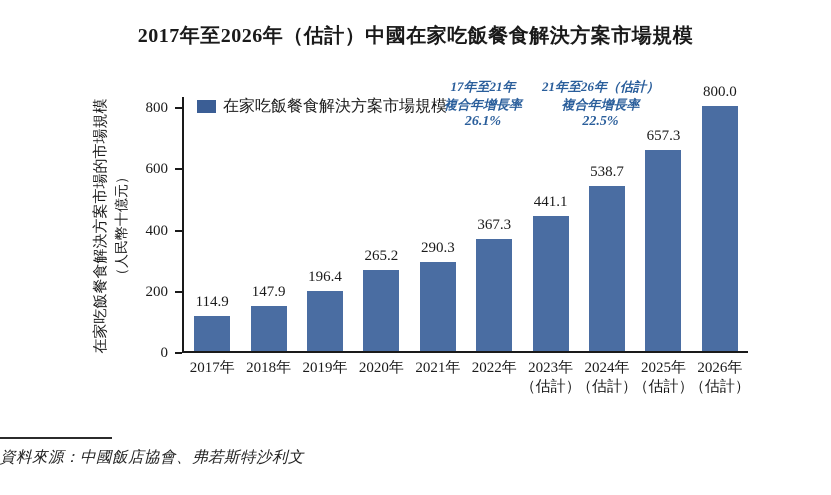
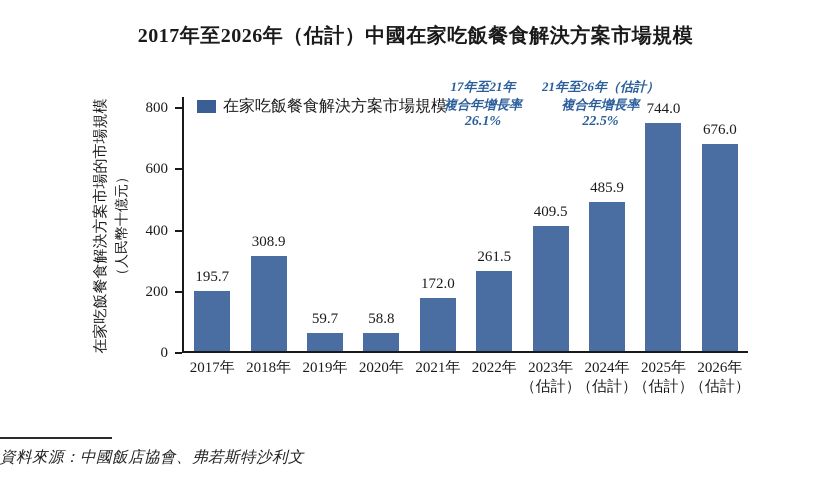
2017年: 114.9 -> 195.7
2018年: 147.9 -> 308.9
2019年: 196.4 -> 59.7
2020年: 265.2 -> 58.8
2021年: 290.3 -> 172.0
2022年: 367.3 -> 261.5
2023年: 441.1 -> 409.5
2024年: 538.7 -> 485.9
2025年: 657.3 -> 744.0
2026年: 800.0 -> 676.0
